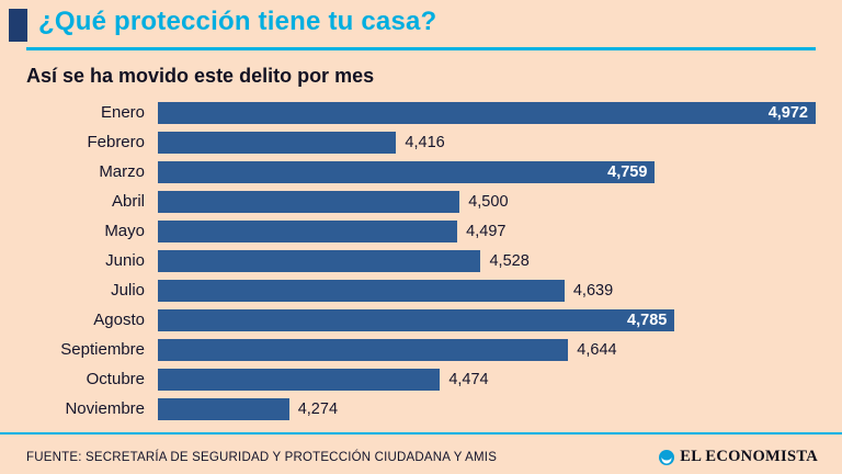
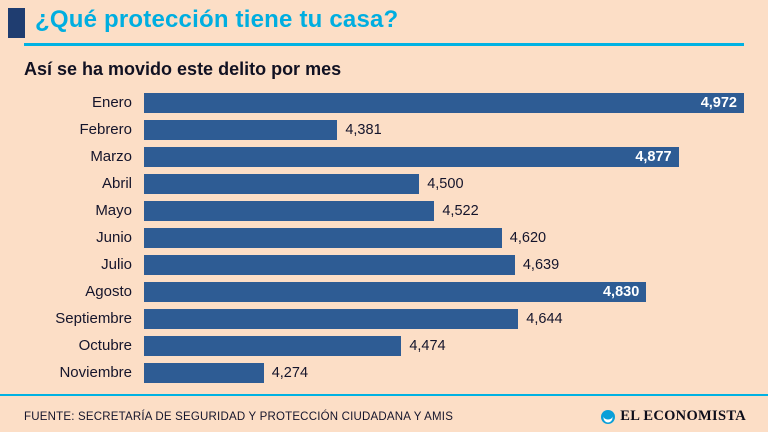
Febrero: 4,416 -> 4,381
Marzo: 4,759 -> 4,877
Mayo: 4,497 -> 4,522
Junio: 4,528 -> 4,620
Agosto: 4,785 -> 4,830
